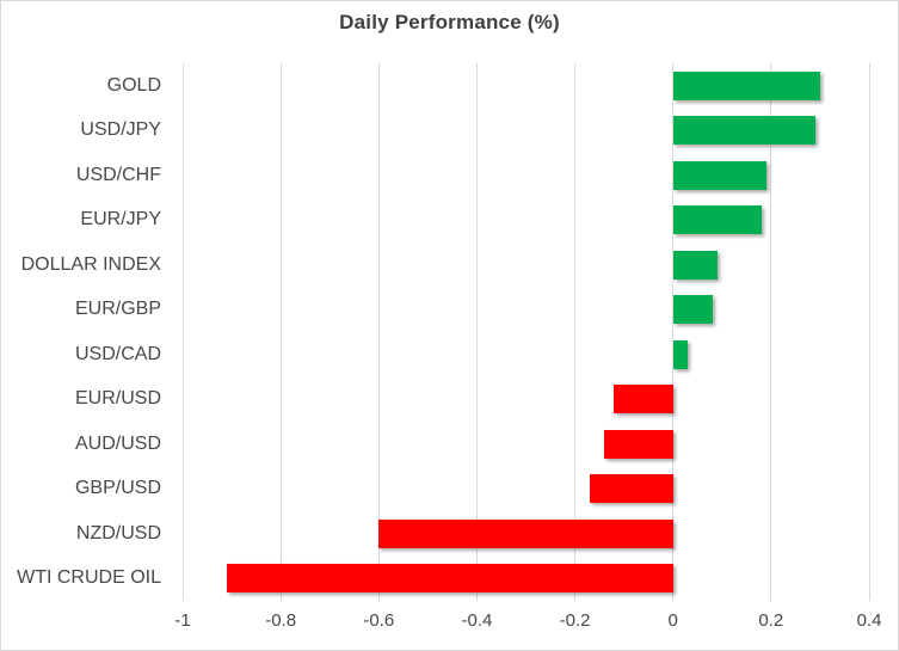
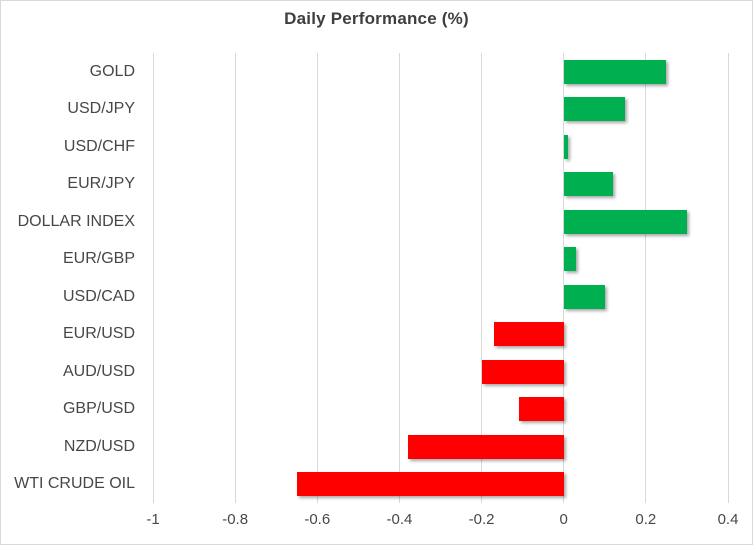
GOLD: 0.30 -> 0.25
USD/JPY: 0.29 -> 0.15
USD/CHF: 0.19 -> 0.01
EUR/JPY: 0.18 -> 0.12
DOLLAR INDEX: 0.09 -> 0.30
EUR/GBP: 0.08 -> 0.03
USD/CAD: 0.03 -> 0.10
EUR/USD: -0.12 -> -0.17
AUD/USD: -0.14 -> -0.20
GBP/USD: -0.17 -> -0.11
NZD/USD: -0.60 -> -0.38
WTI CRUDE OIL: -0.91 -> -0.65
